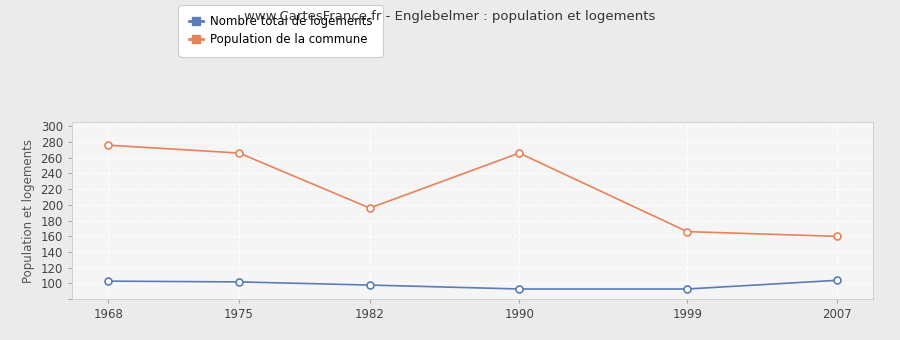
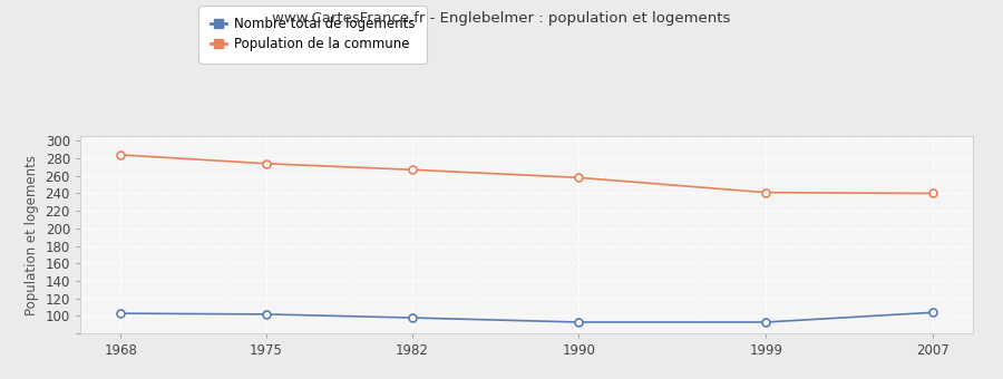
Population de la commune/1968: 276 -> 284
Population de la commune/1975: 266 -> 274
Population de la commune/1982: 196 -> 267
Population de la commune/1990: 266 -> 258
Population de la commune/1999: 166 -> 241
Population de la commune/2007: 160 -> 240
